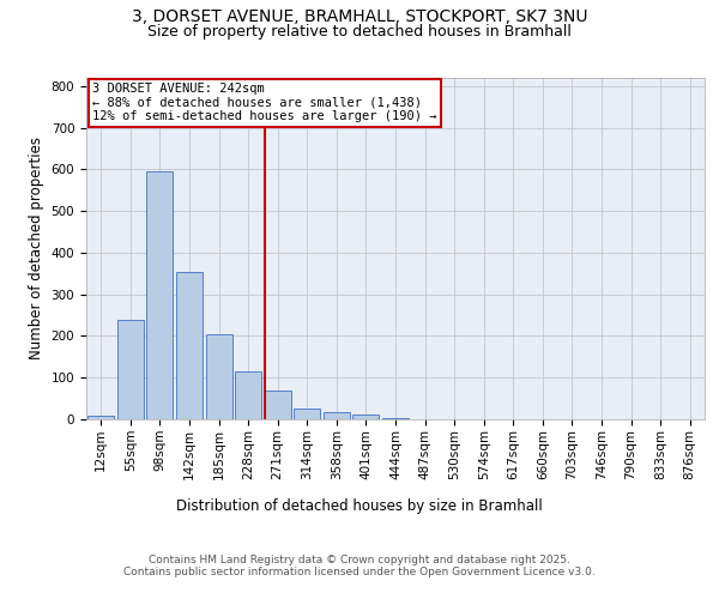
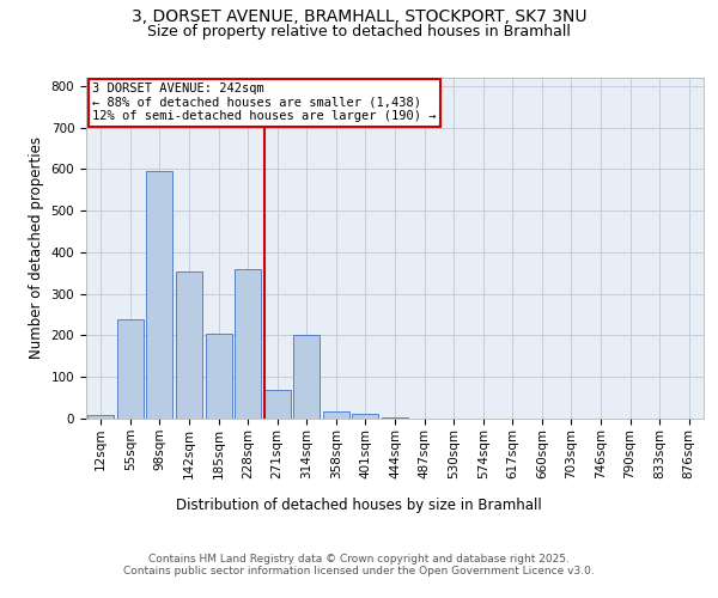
228sqm: 115 -> 360
314sqm: 27 -> 200
